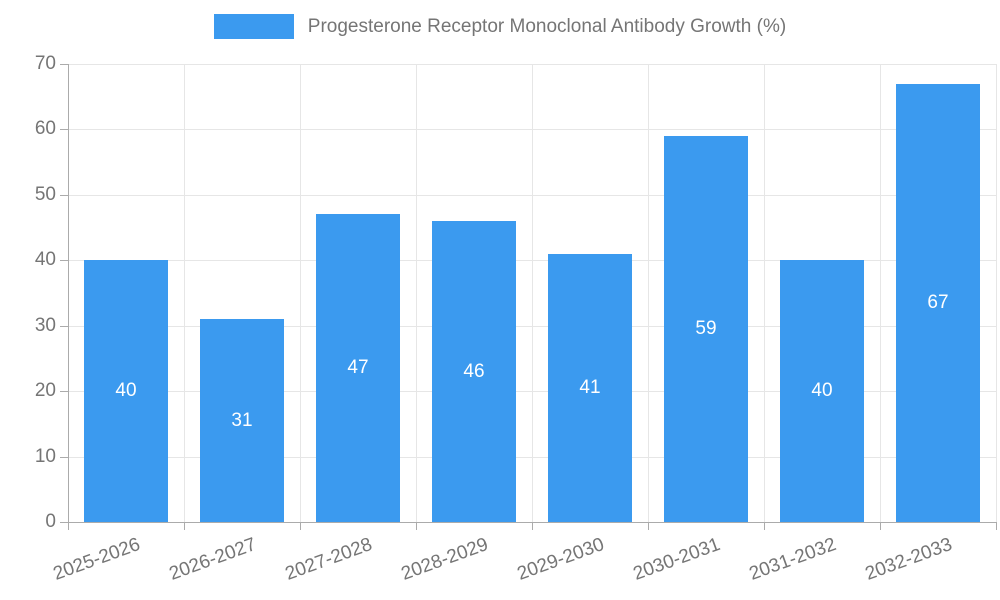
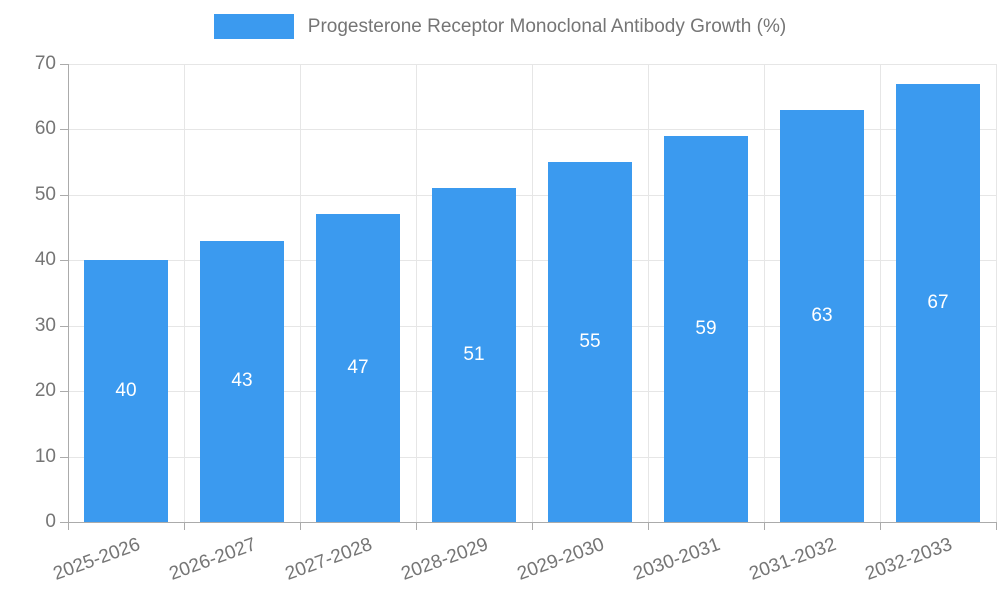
2026-2027: 31 -> 43
2028-2029: 46 -> 51
2029-2030: 41 -> 55
2031-2032: 40 -> 63
